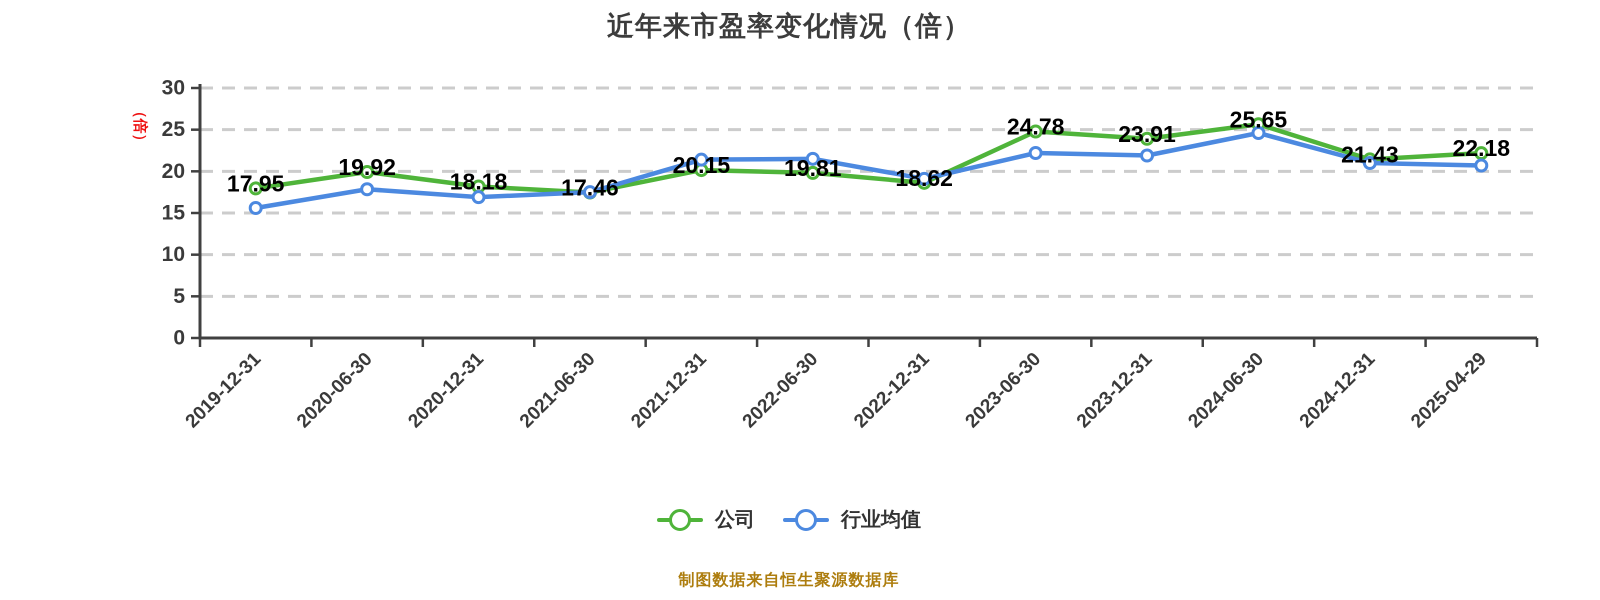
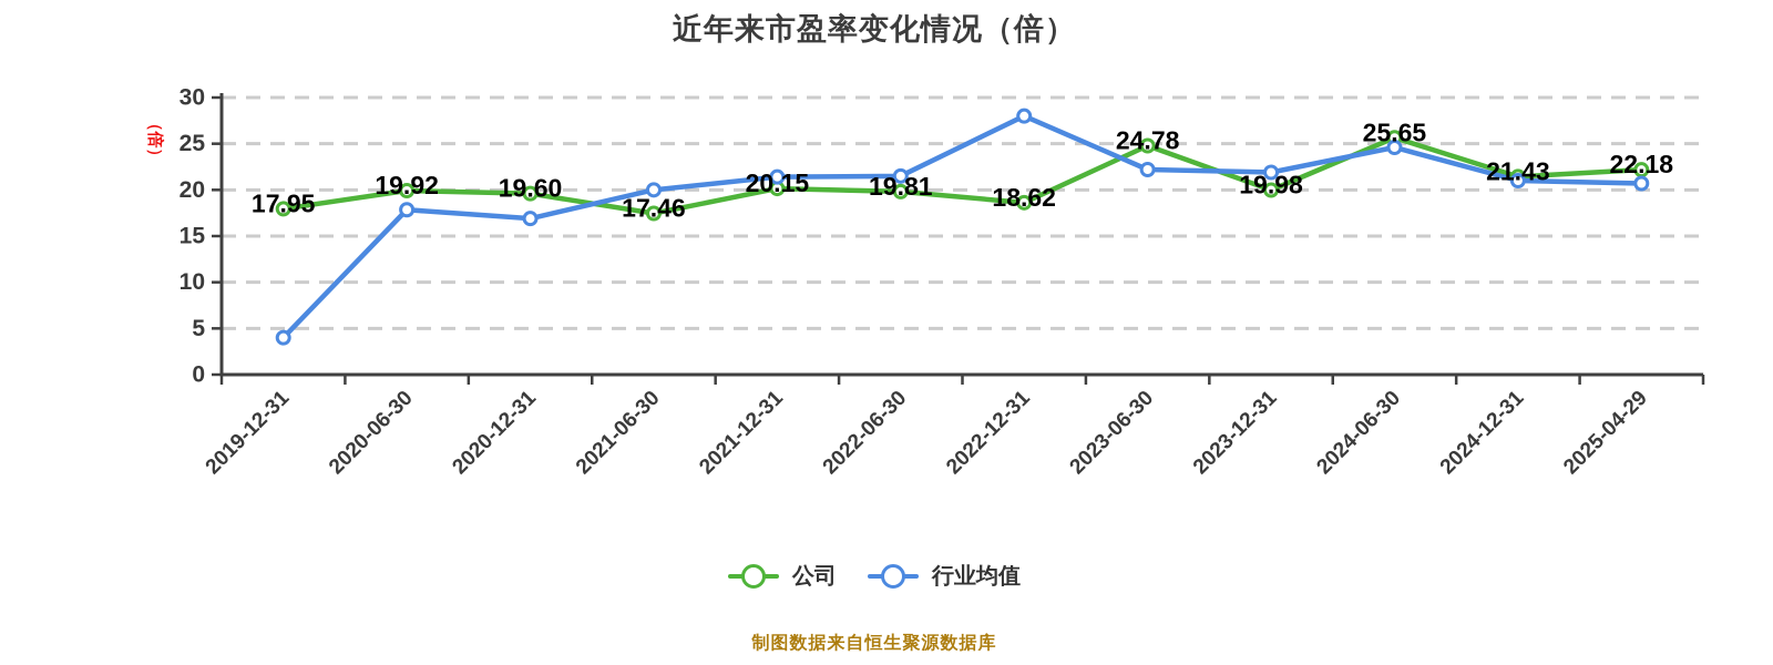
行业均值/2019-12-31: 16 -> 4
公司/2020-12-31: 18.18 -> 19.60
行业均值/2021-06-30: 18 -> 20
行业均值/2022-12-31: 19 -> 28
公司/2023-12-31: 23.91 -> 19.98
